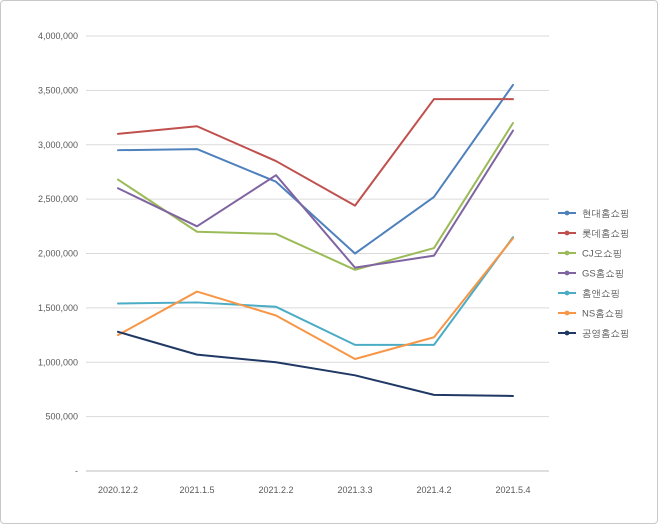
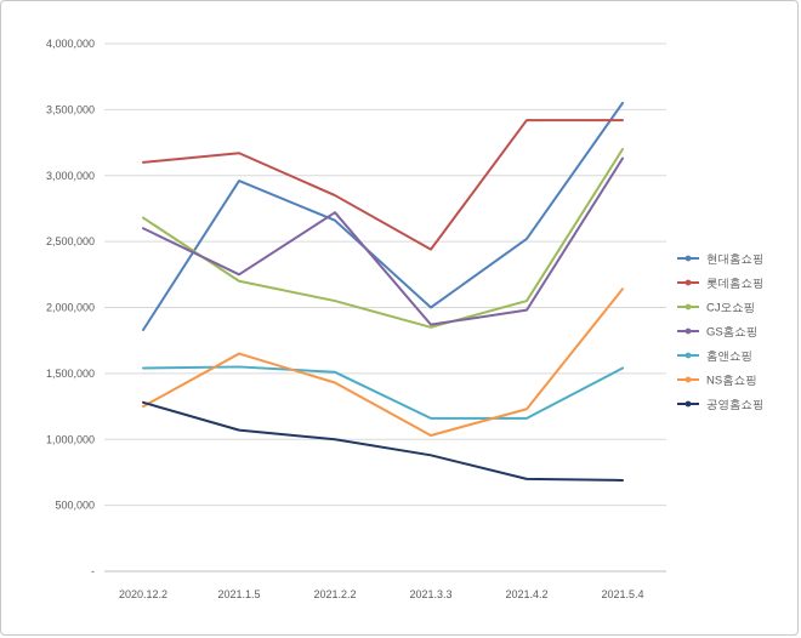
현대홈쇼핑/2020.12.2: 2950000 -> 1830000
CJ오쇼핑/2021.2.2: 2180000 -> 2050000
홈앤쇼핑/2021.5.4: 2150000 -> 1540000
